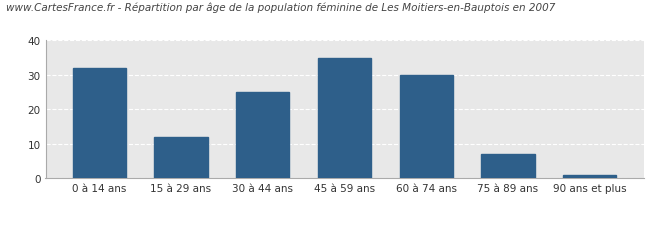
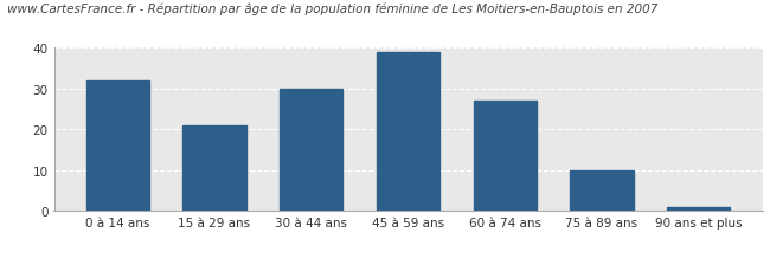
15 à 29 ans: 12 -> 21
30 à 44 ans: 25 -> 30
45 à 59 ans: 35 -> 39
60 à 74 ans: 30 -> 27
75 à 89 ans: 7 -> 10
